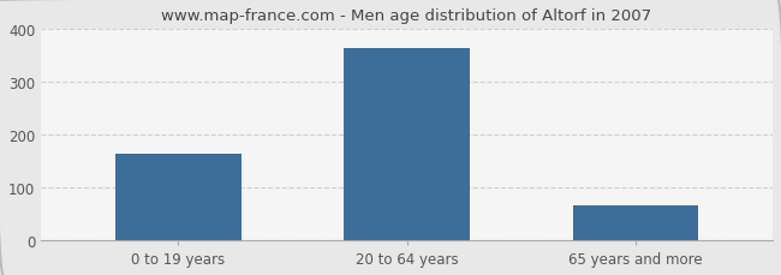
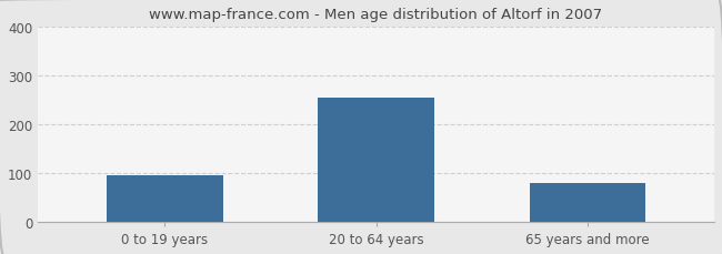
0 to 19 years: 163 -> 95
20 to 64 years: 365 -> 255
65 years and more: 65 -> 80
